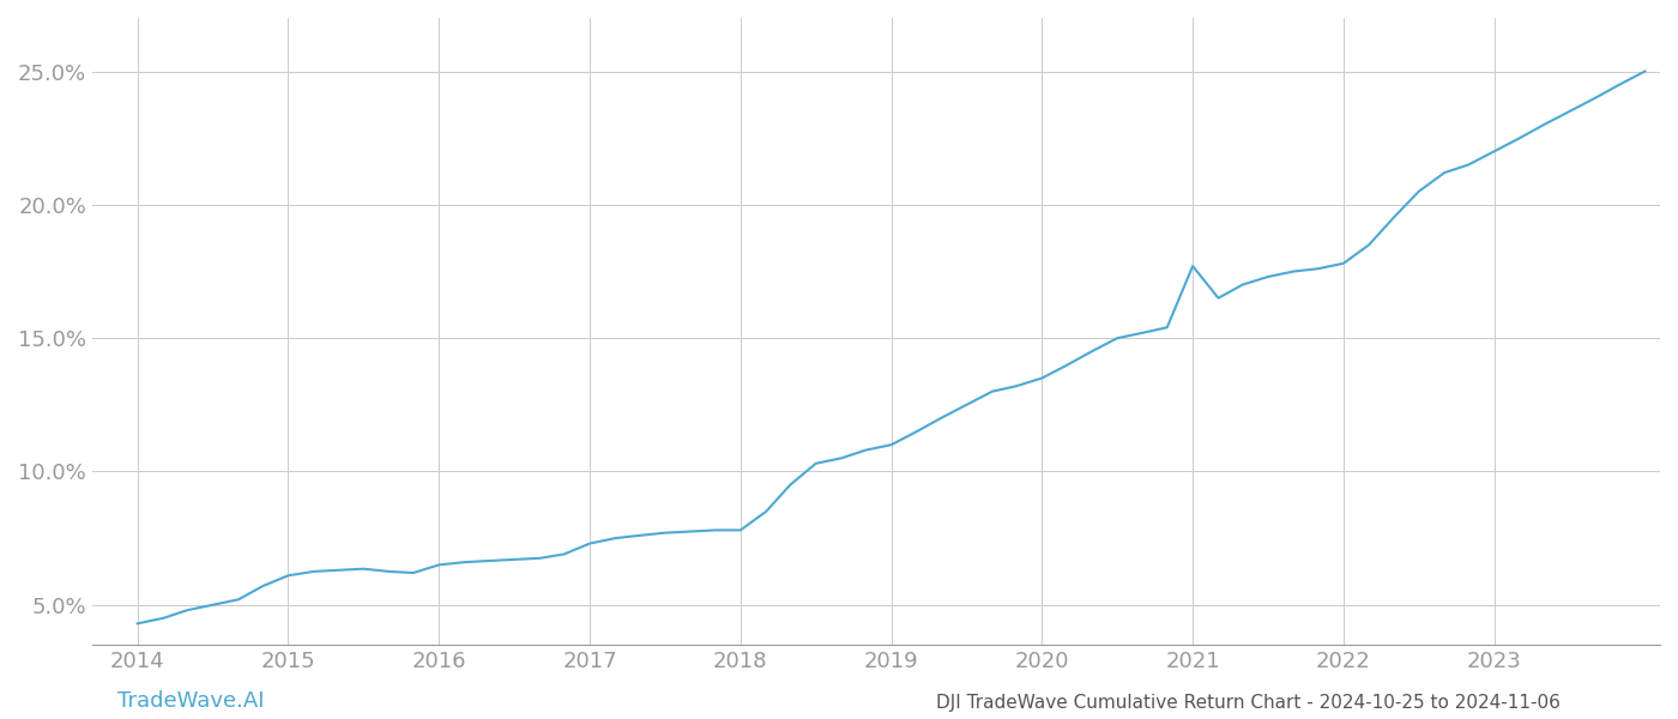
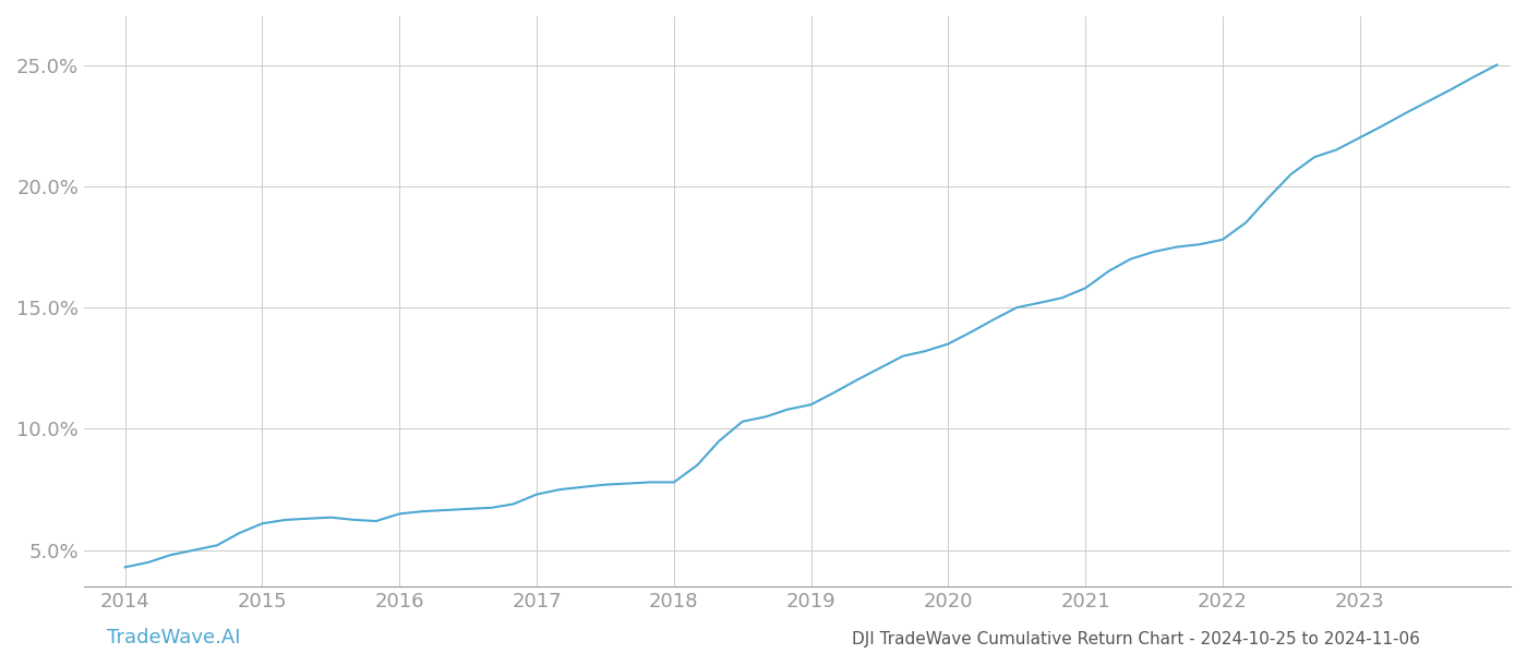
2021: 17.70% -> 15.80%
